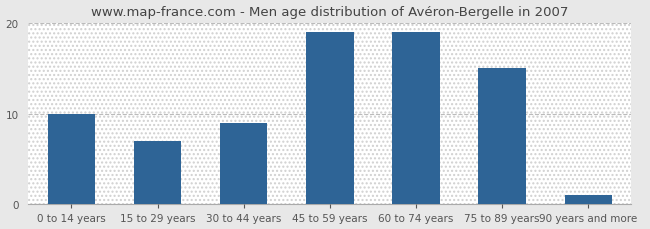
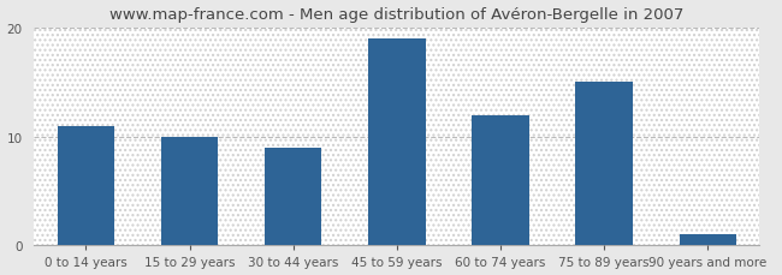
0 to 14 years: 10 -> 11
15 to 29 years: 7 -> 10
60 to 74 years: 19 -> 12
